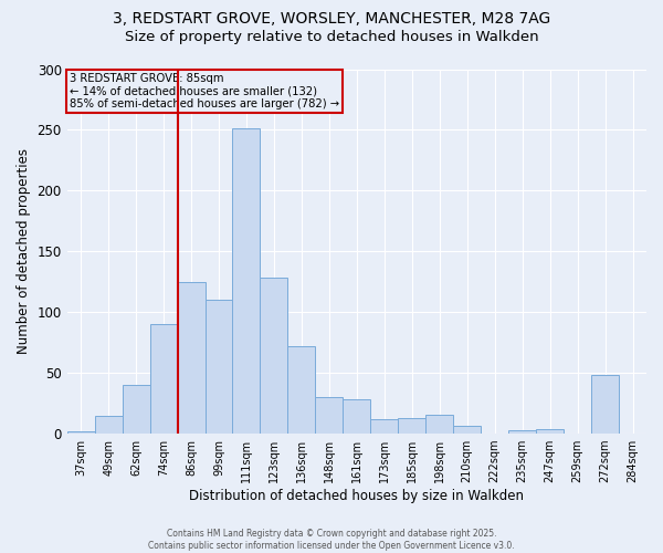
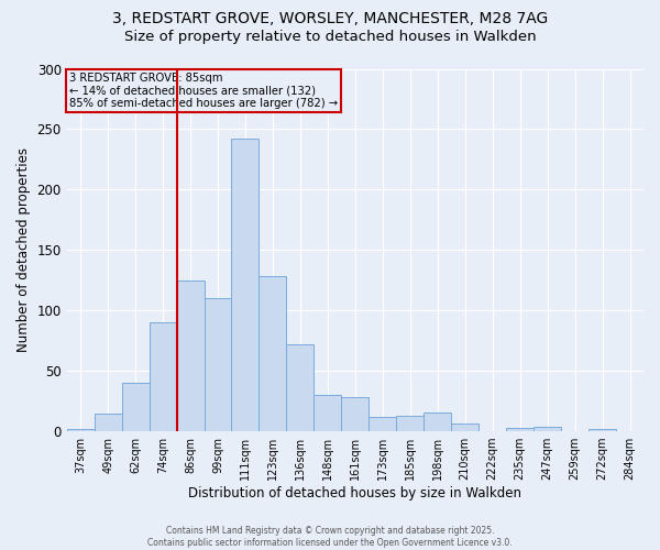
111sqm: 251 -> 242
272sqm: 48 -> 2
